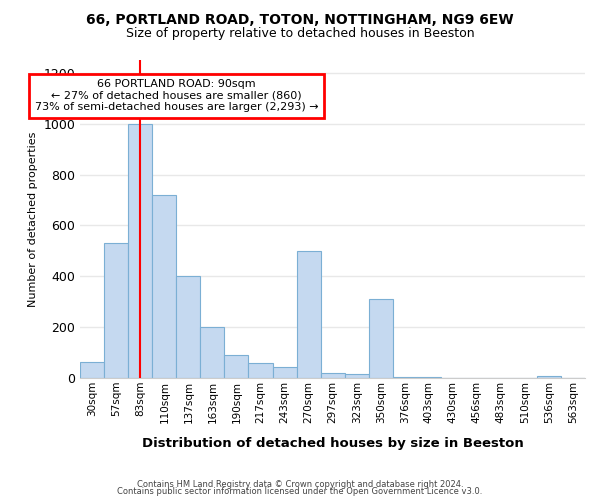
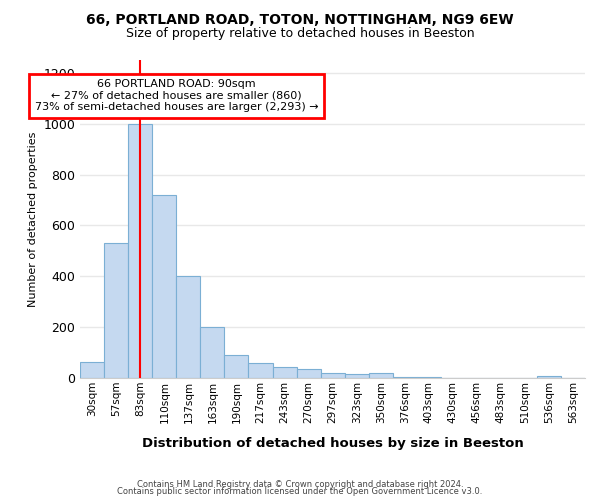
270sqm: 500 -> 35
350sqm: 310 -> 20
